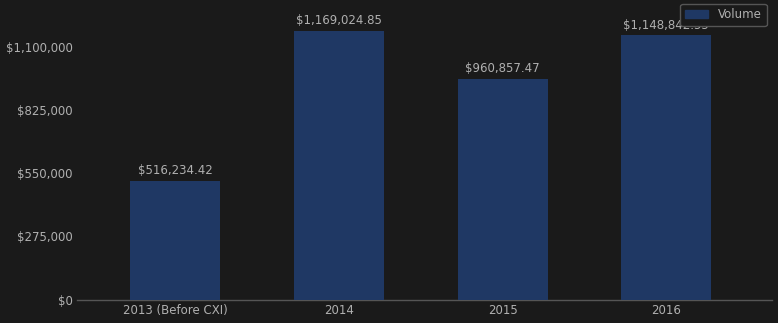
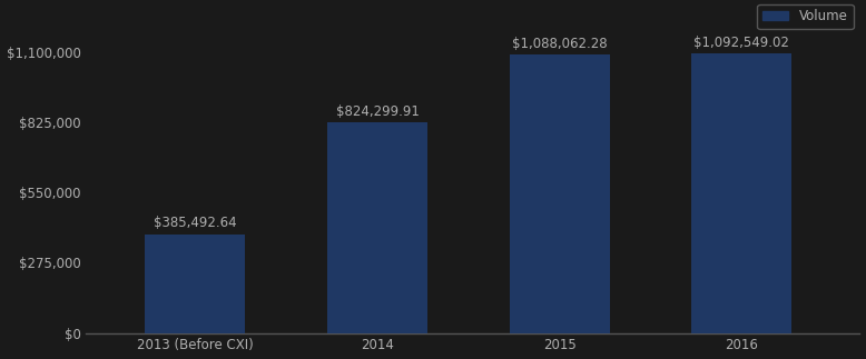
2013 (Before CXI): $516,234.42 -> $385,492.64
2014: $1,169,024.85 -> $824,299.91
2015: $960,857.47 -> $1,088,062.28
2016: $1,148,842.55 -> $1,092,549.02
